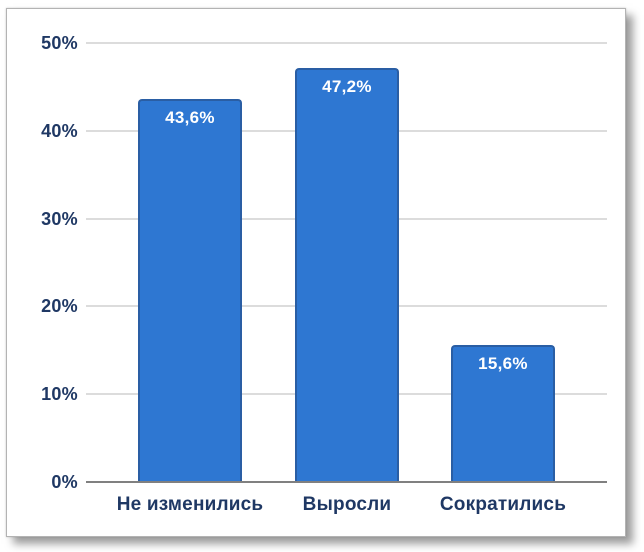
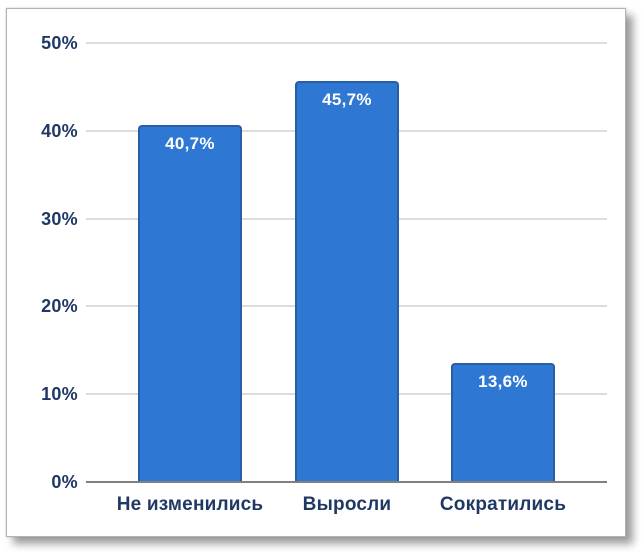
Не изменились: 43,6% -> 40,7%
Выросли: 47,2% -> 45,7%
Сократились: 15,6% -> 13,6%
